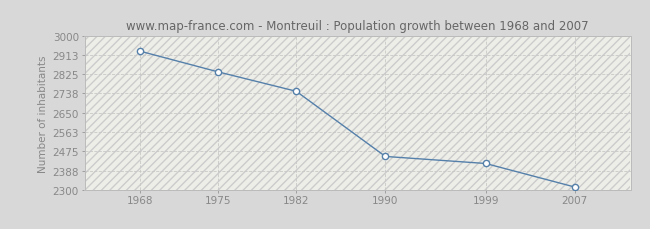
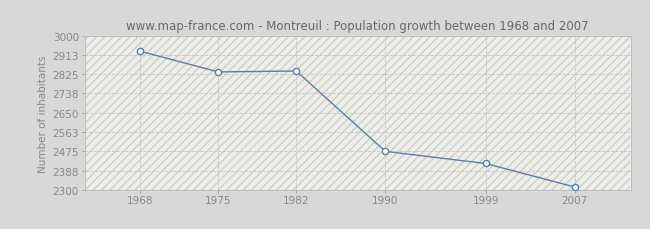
1982: 2748 -> 2840
1990: 2452 -> 2475
